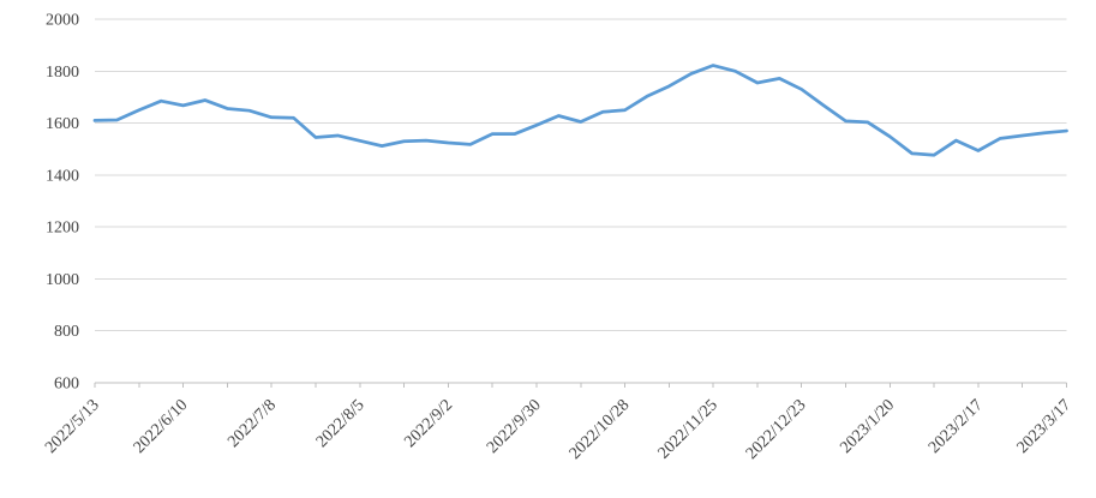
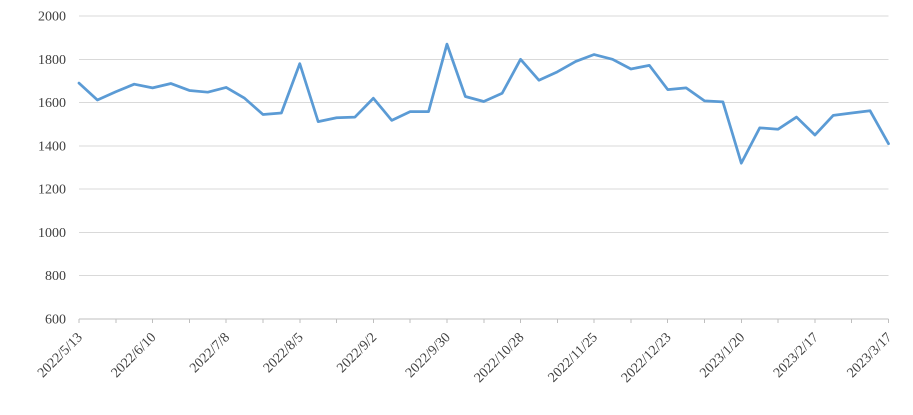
2022/5/13: 1610 -> 1690
2022/7/8: 1620 -> 1670
2022/8/5: 1530 -> 1780
2022/9/2: 1520 -> 1620
2022/9/30: 1590 -> 1870
2022/10/28: 1650 -> 1800
2022/12/23: 1730 -> 1660
2023/1/20: 1550 -> 1320
2023/2/17: 1490 -> 1450
2023/3/17: 1570 -> 1410
